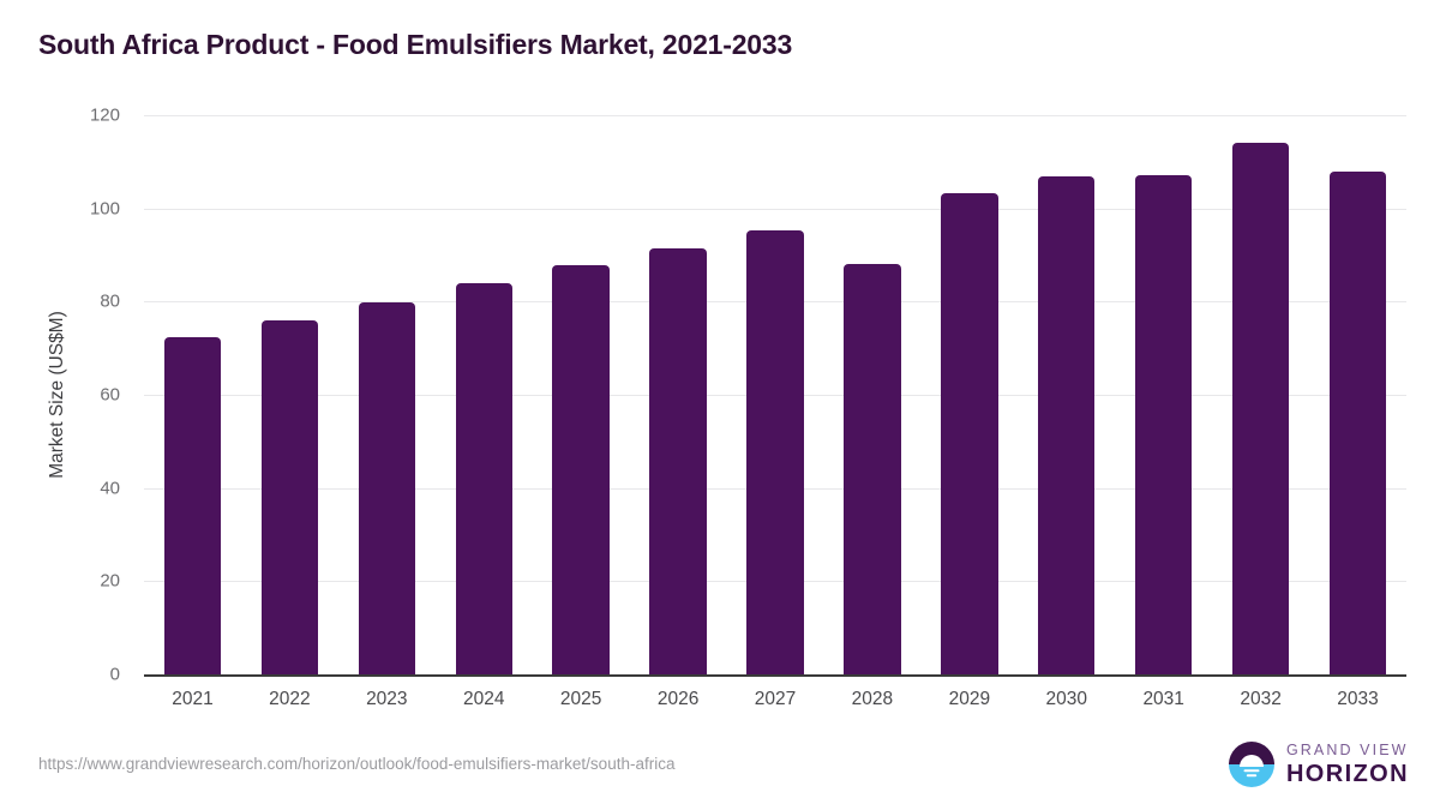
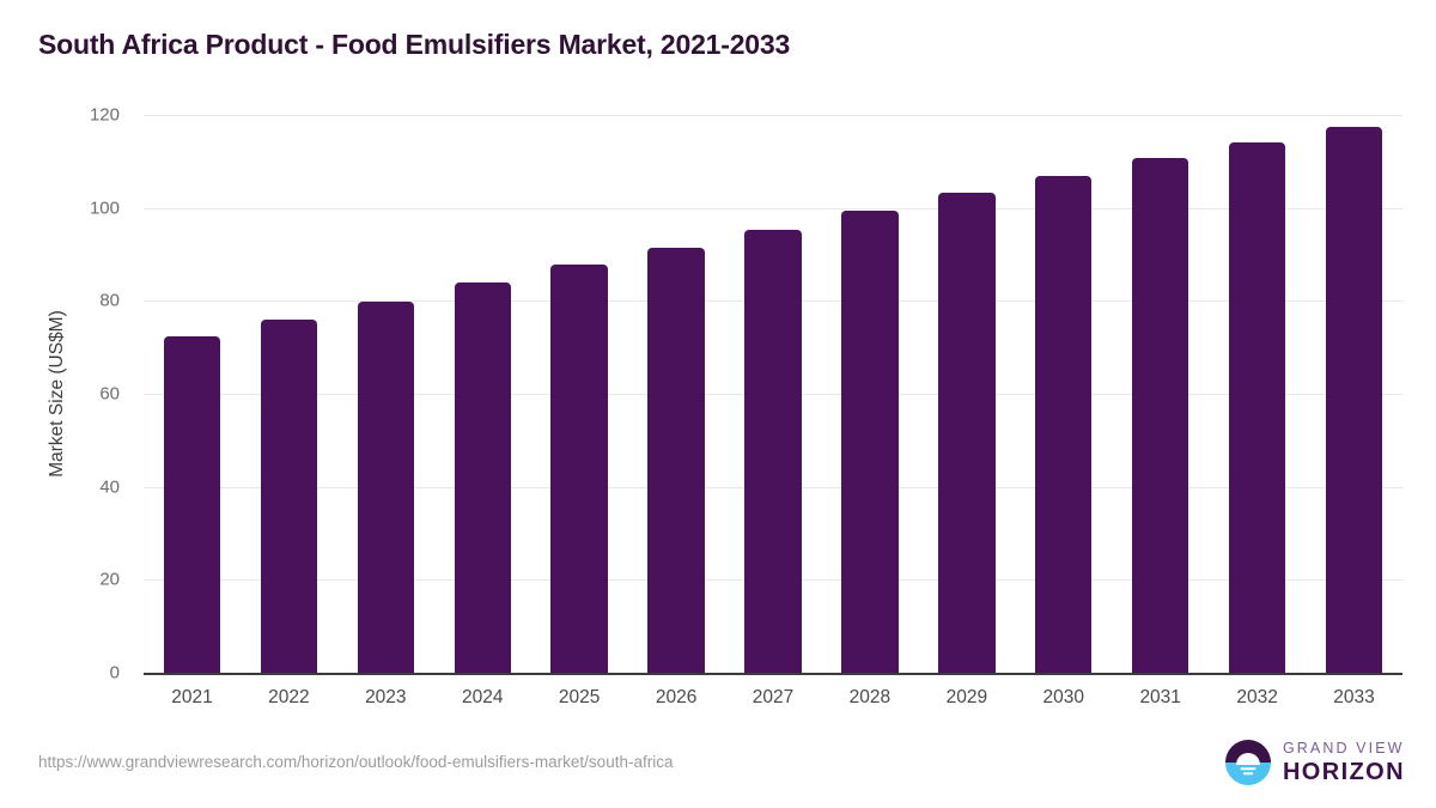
2028: 88 -> 99
2031: 107 -> 111
2033: 108 -> 117
